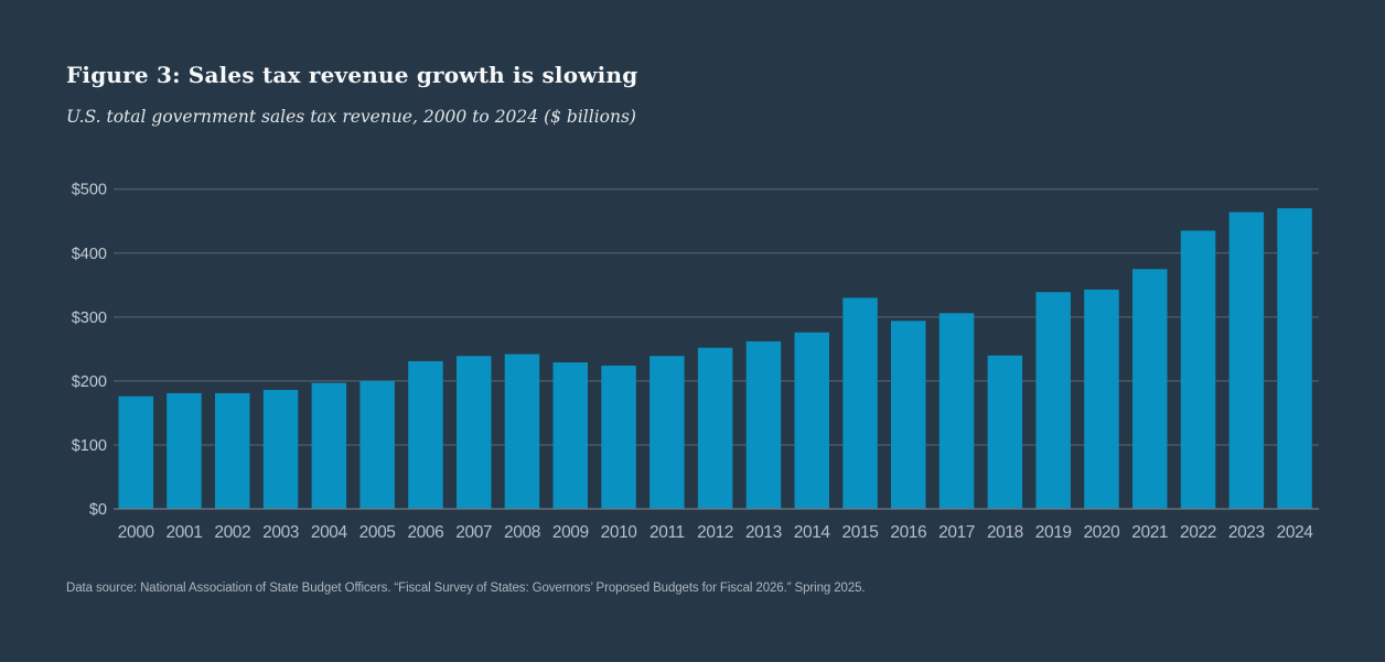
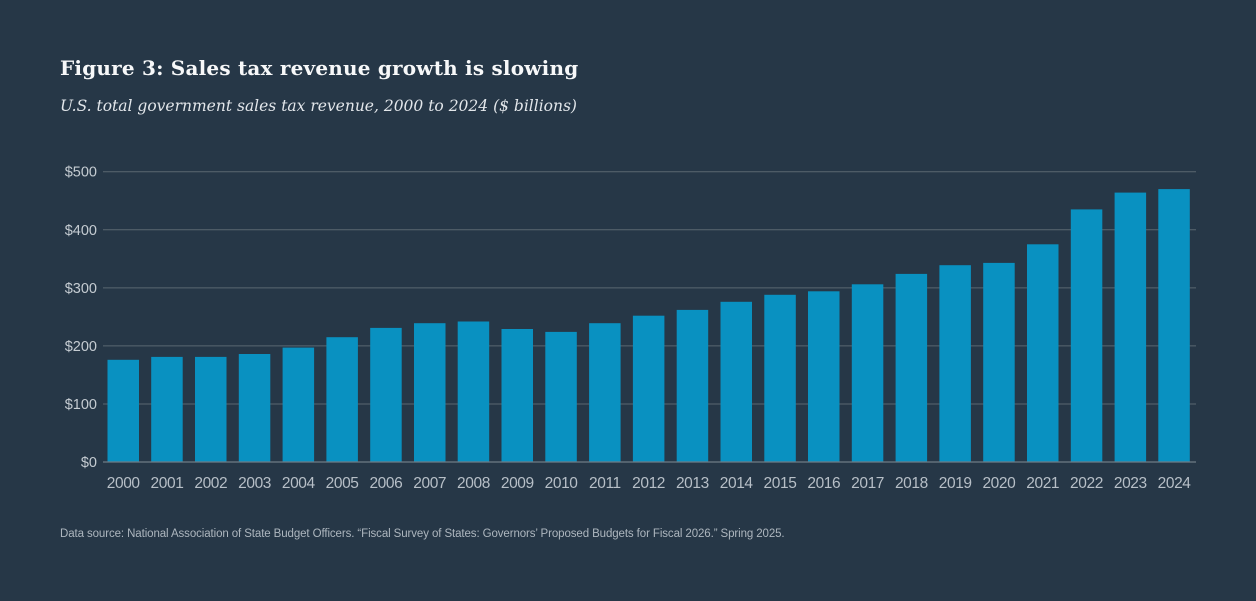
2005: $200 -> $220
2015: $330 -> $290
2018: $240 -> $320
